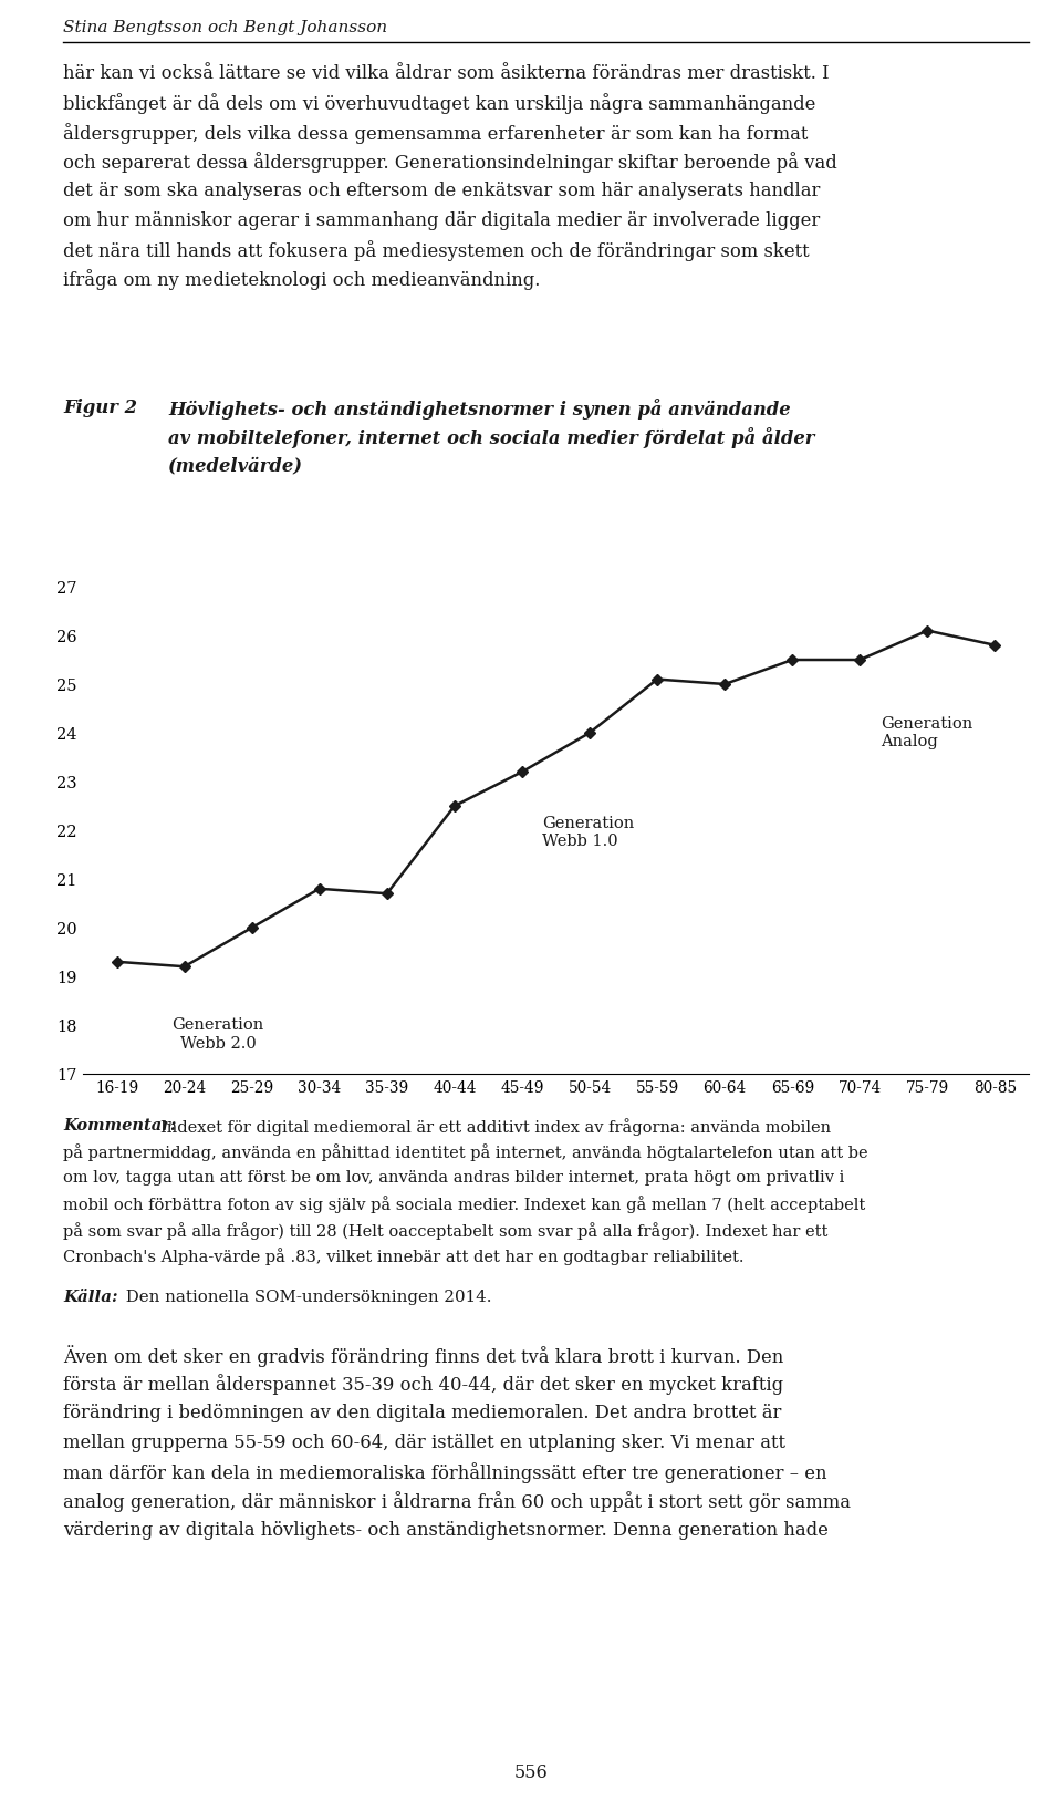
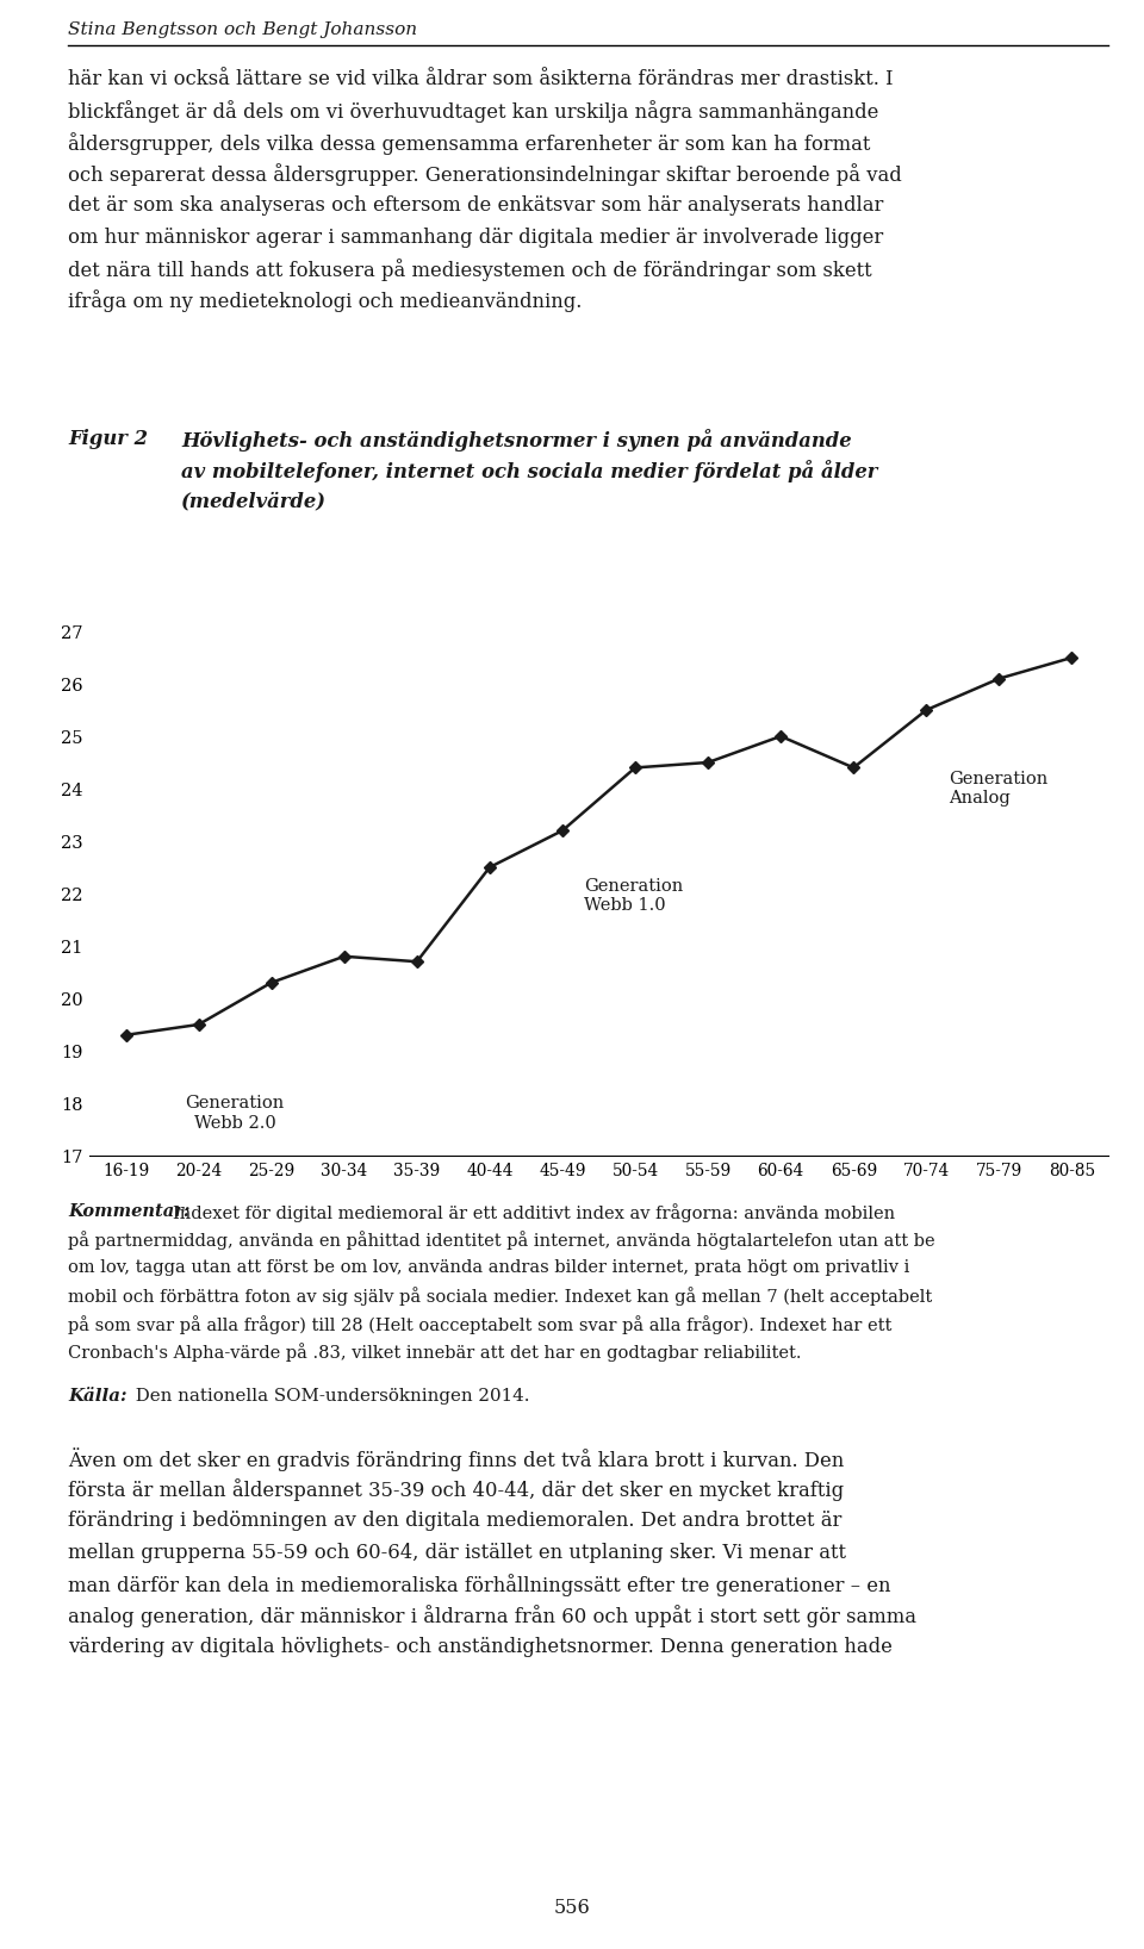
20-24: 19.2 -> 19.5
25-29: 20.0 -> 20.3
50-54: 24.0 -> 24.4
55-59: 25.1 -> 24.5
65-69: 25.5 -> 24.4
80-85: 25.8 -> 26.5
